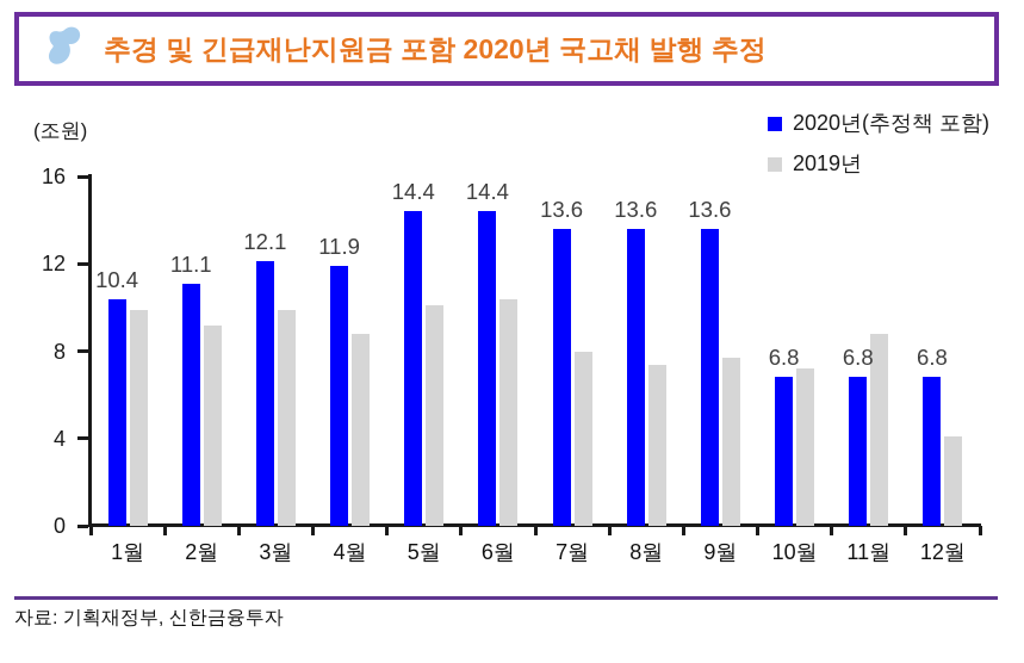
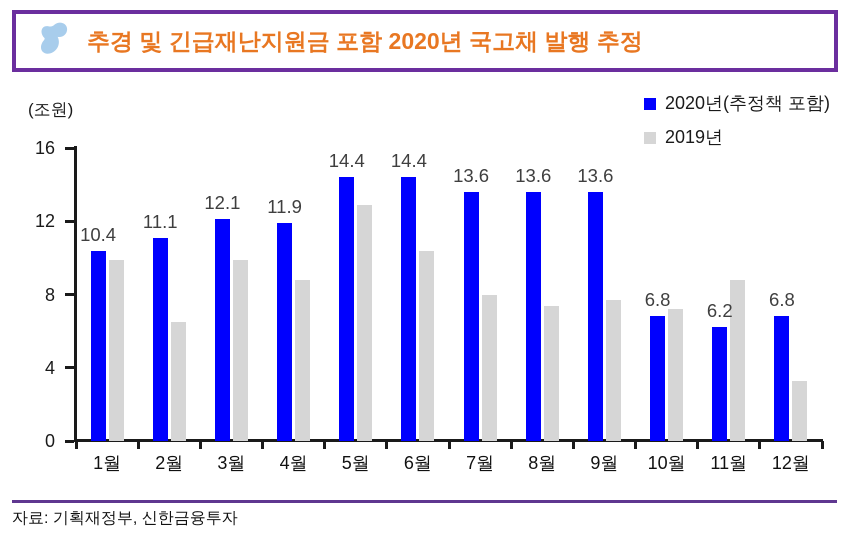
2019년/2월: 9.2 -> 6.5
2019년/5월: 10.1 -> 12.9
2020년(추정책 포함)/11월: 6.8 -> 6.2
2019년/12월: 4.1 -> 3.3
